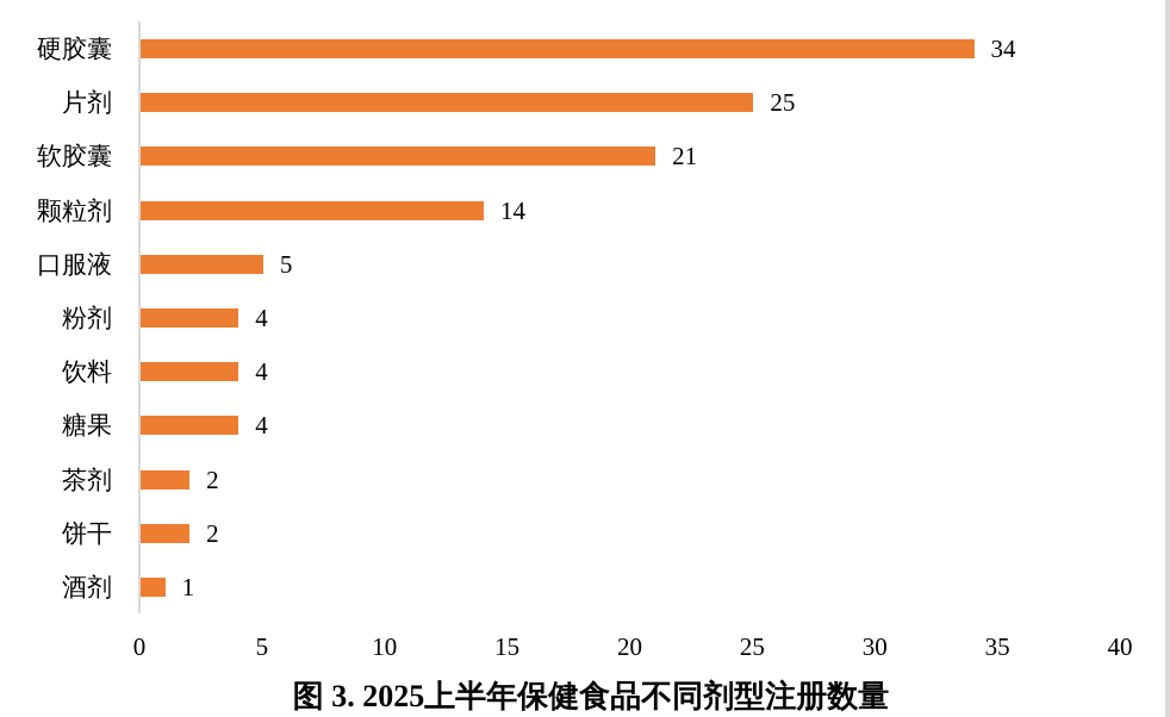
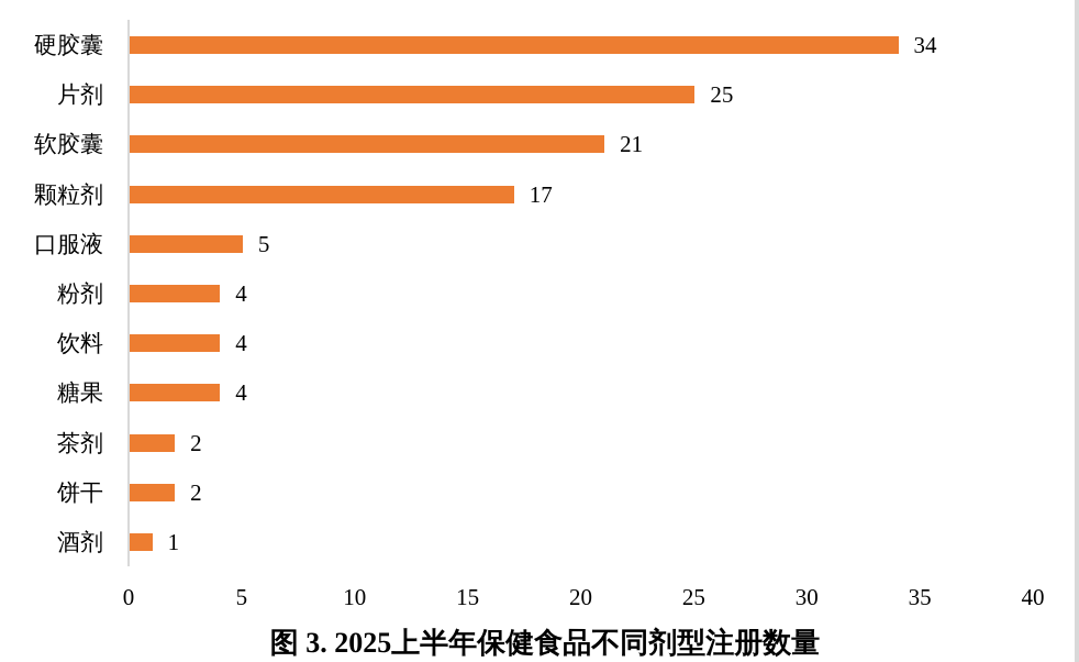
颗粒剂: 14 -> 17
